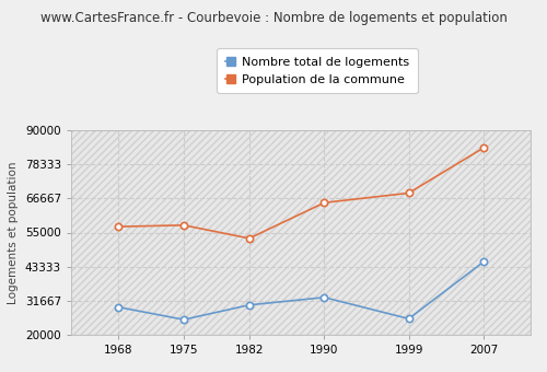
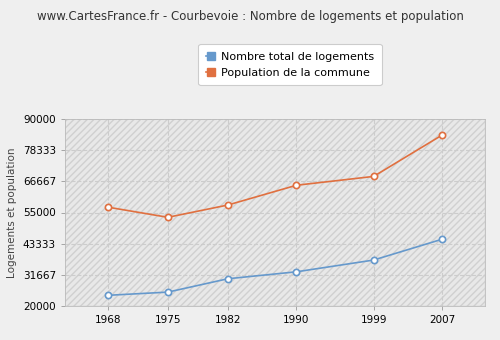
Nombre total de logements/1968: 29500 -> 24000
Population de la commune/1975: 57500 -> 53200
Population de la commune/1982: 53000 -> 57800
Nombre total de logements/1999: 25500 -> 37200
